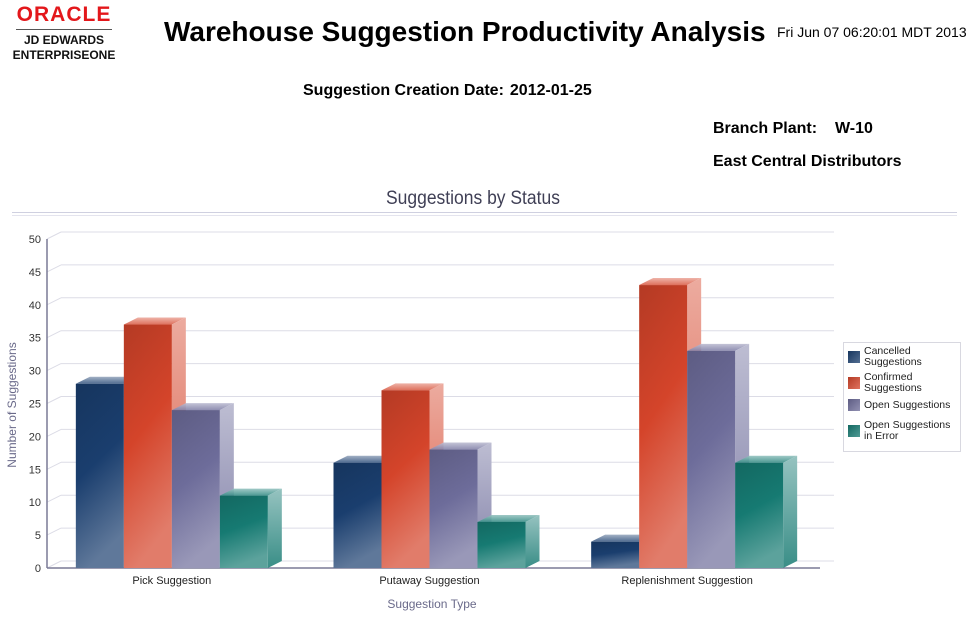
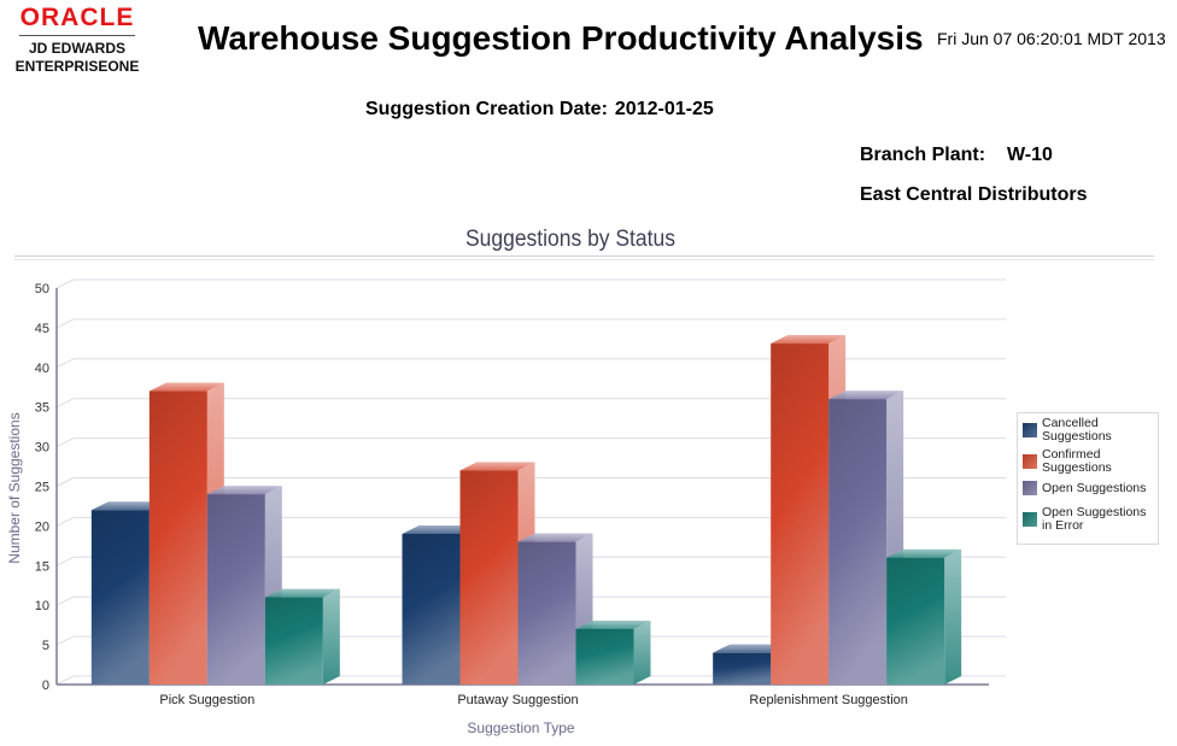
Cancelled Suggestions/Pick Suggestion: 28 -> 22
Cancelled Suggestions/Putaway Suggestion: 16 -> 19
Open Suggestions/Replenishment Suggestion: 33 -> 36
